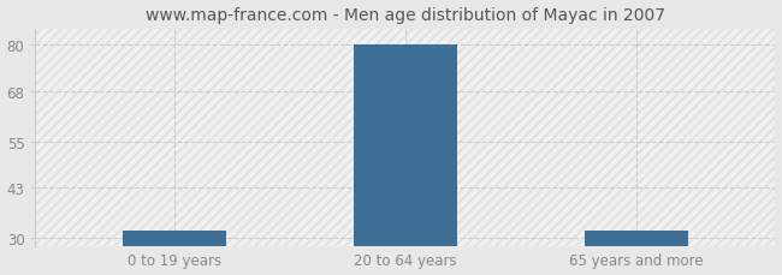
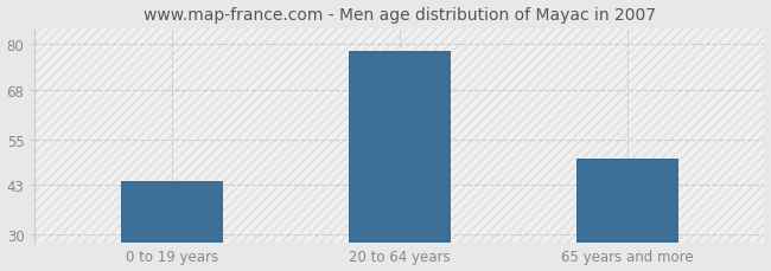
0 to 19 years: 32 -> 44
20 to 64 years: 80 -> 78
65 years and more: 32 -> 50
